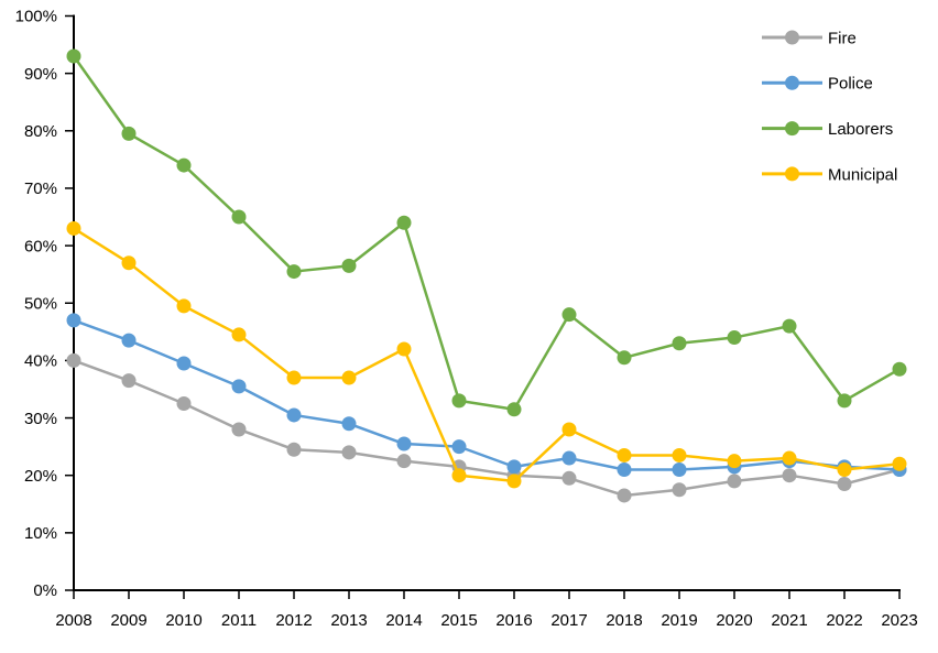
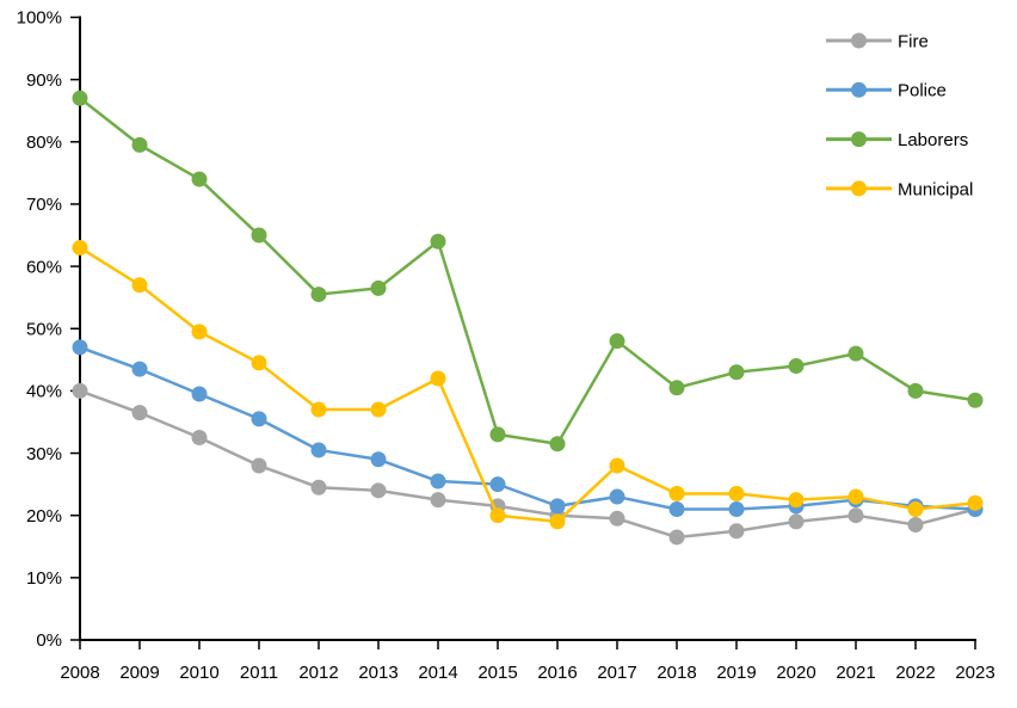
Laborers/2008: 93% -> 87%
Laborers/2022: 33% -> 40%
